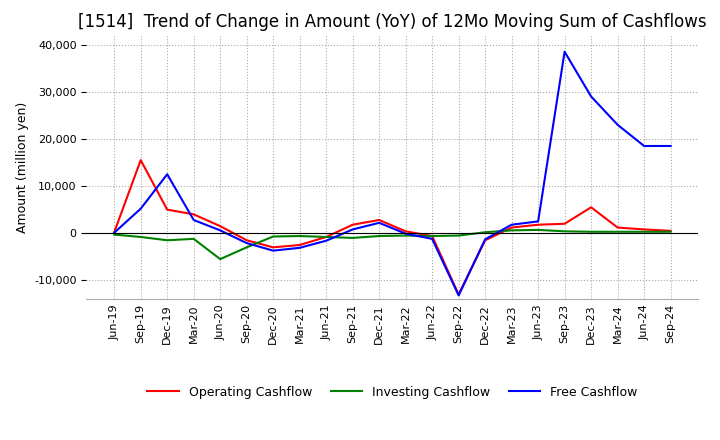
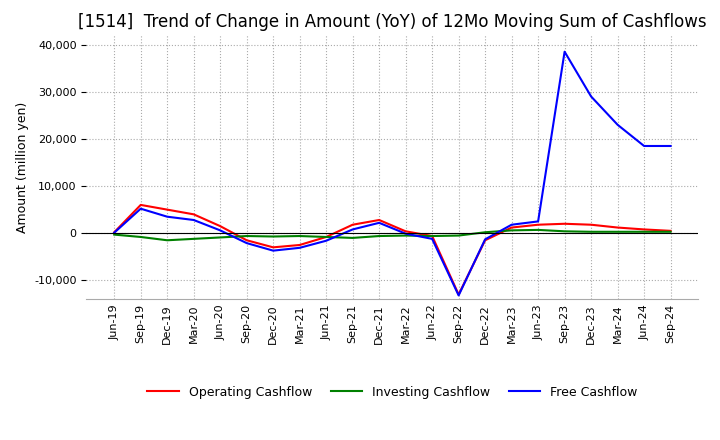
Operating Cashflow/Sep-19: 15,500 -> 6,000
Free Cashflow/Dec-19: 12,500 -> 3,500
Investing Cashflow/Jun-20: -5,500 -> -900
Investing Cashflow/Sep-20: -3,000 -> -600
Operating Cashflow/Dec-23: 5,500 -> 1,800
